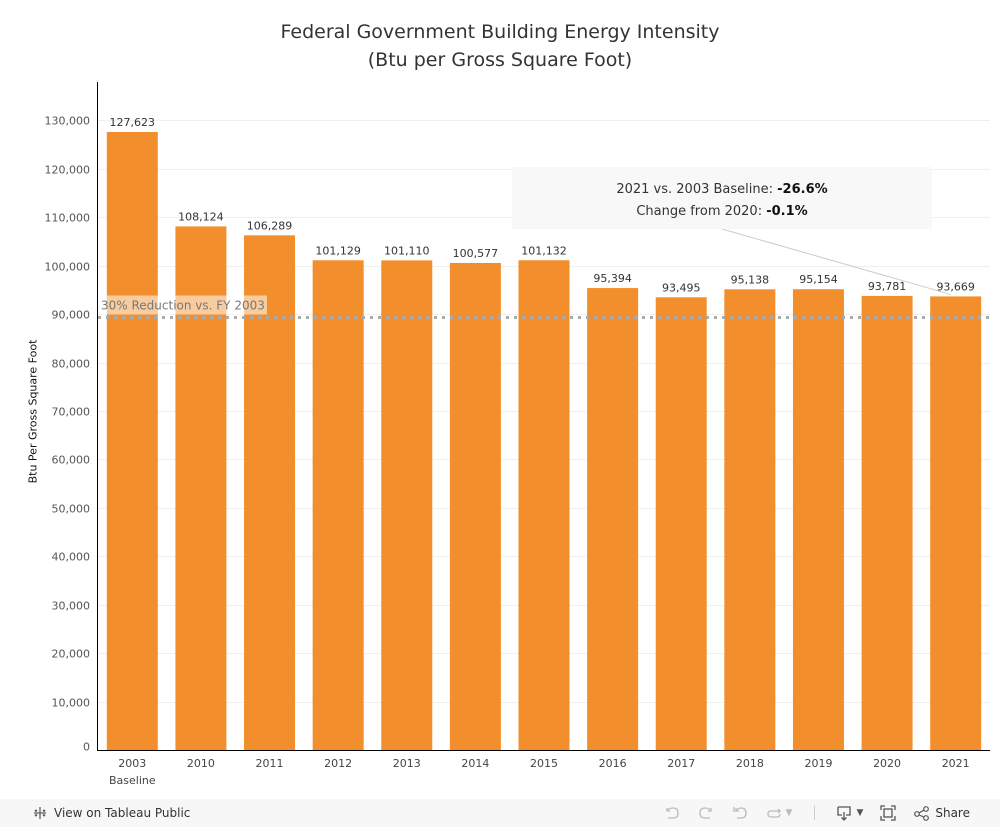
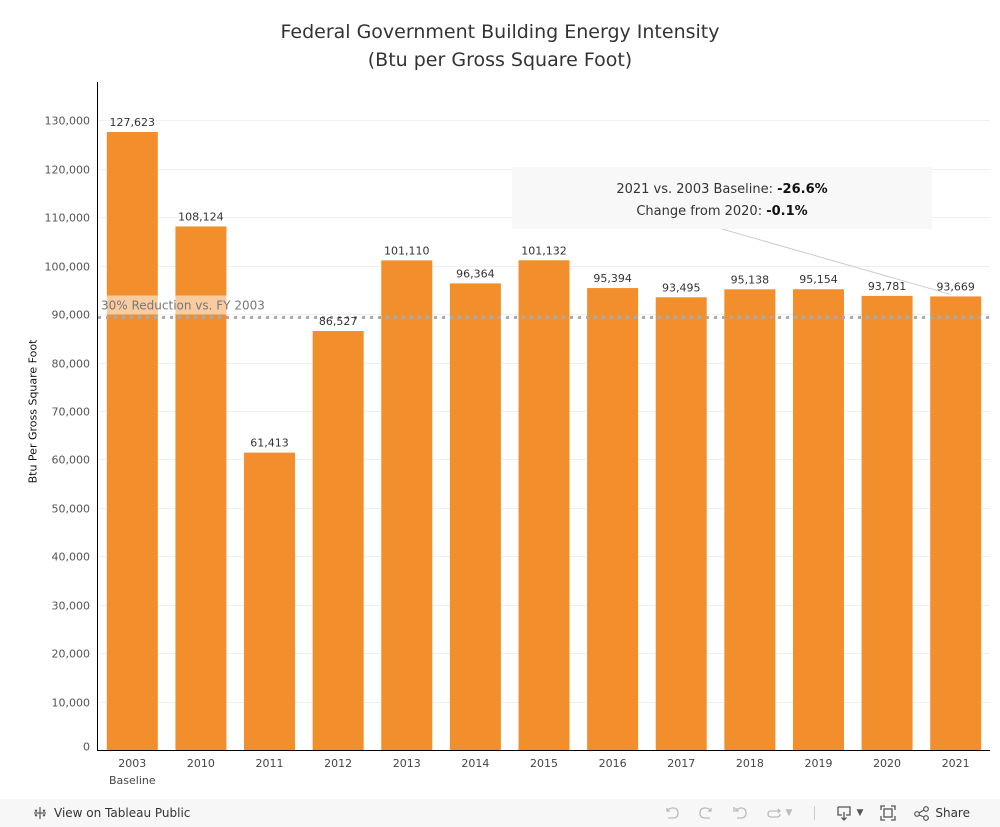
2011: 106,289 -> 61,413
2012: 101,129 -> 86,527
2014: 100,577 -> 96,364
